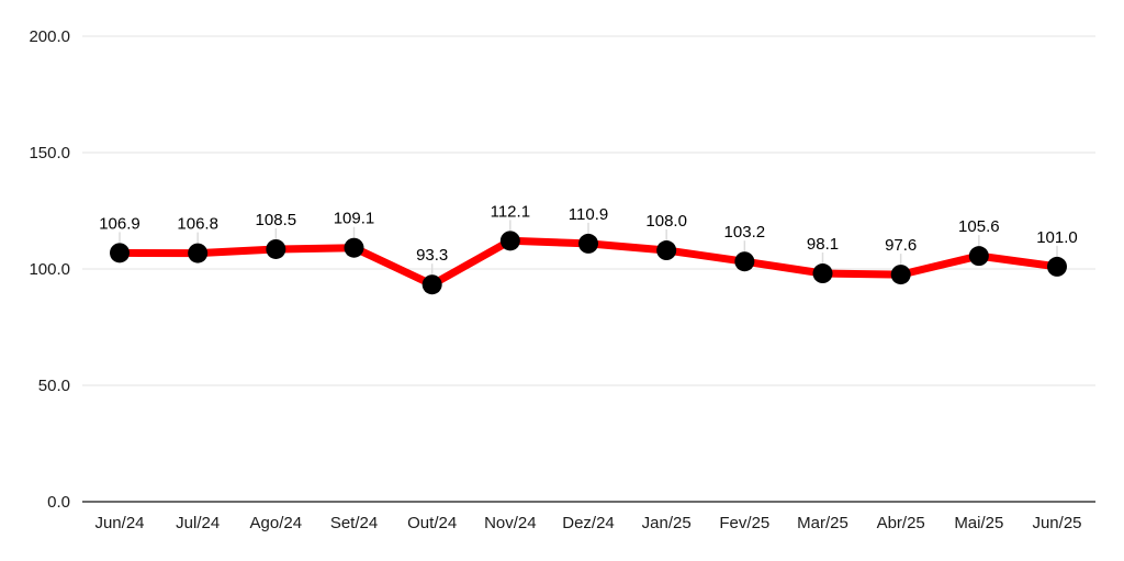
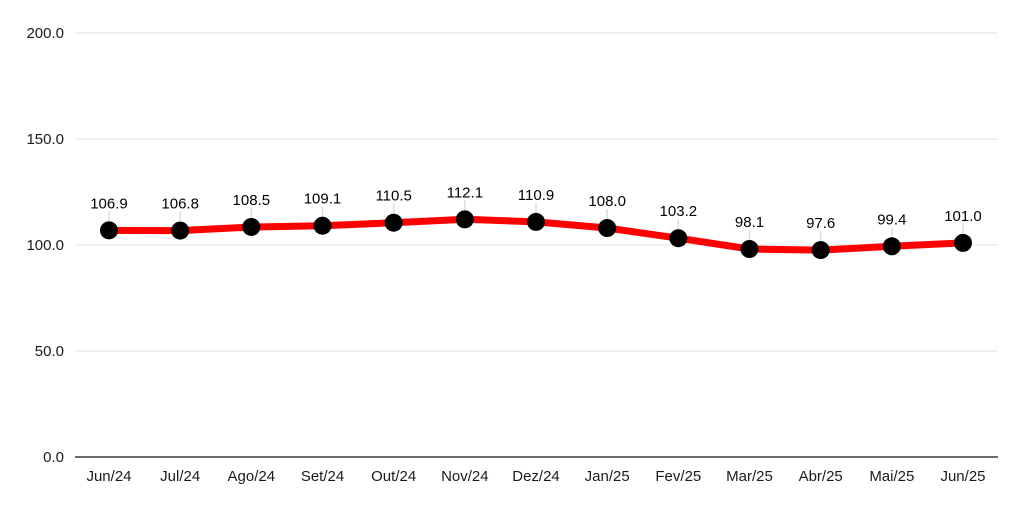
Out/24: 93.3 -> 110.5
Mai/25: 105.6 -> 99.4
